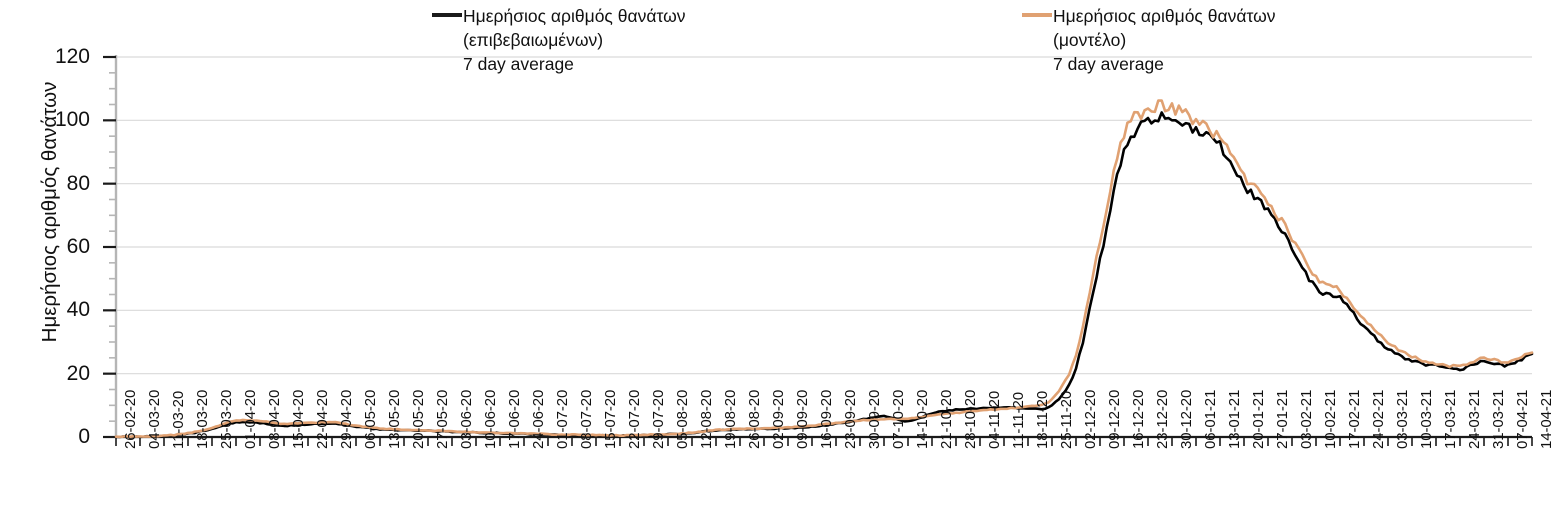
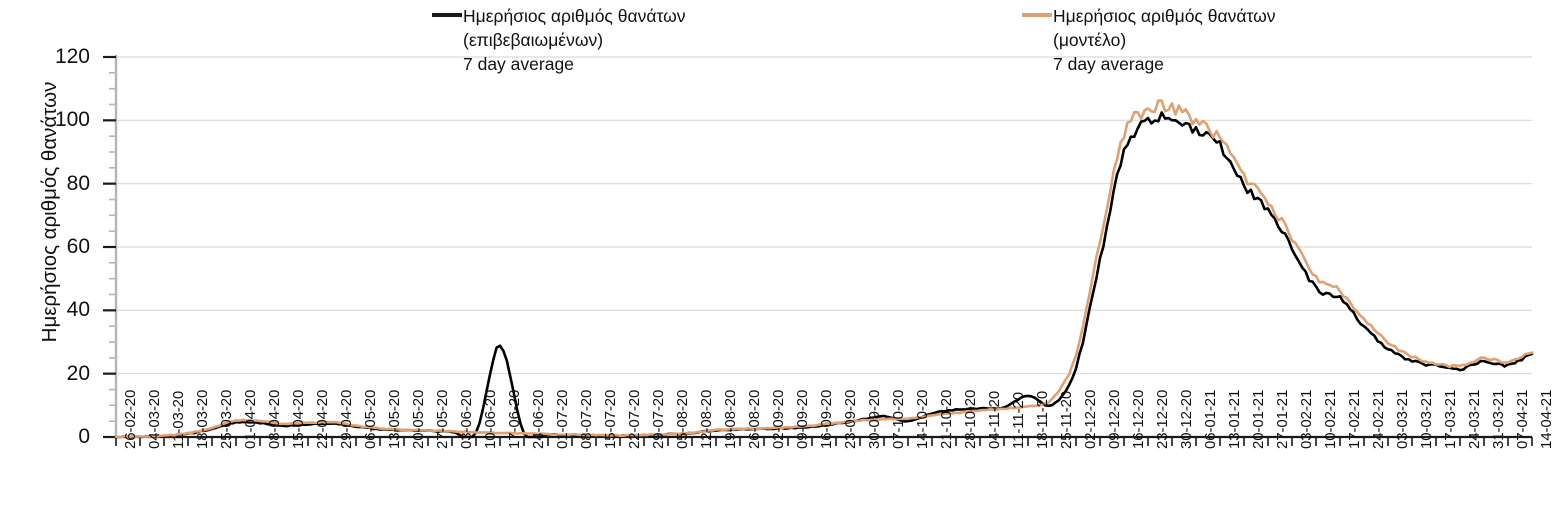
Ημερήσιος αριθμός θανάτων (επιβεβαιωμένων) 7 day average/17-06-20: 1 -> 29
Ημερήσιος αριθμός θανάτων (επιβεβαιωμένων) 7 day average/18-11-20: 9 -> 13
